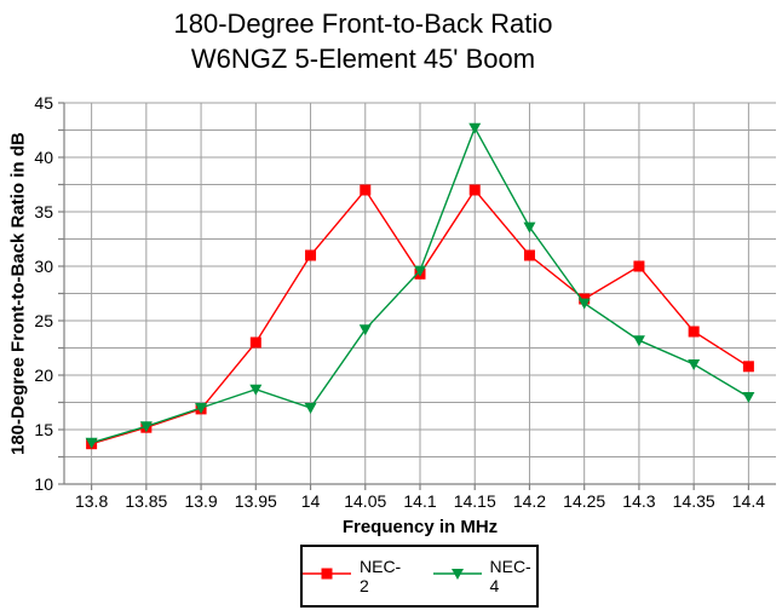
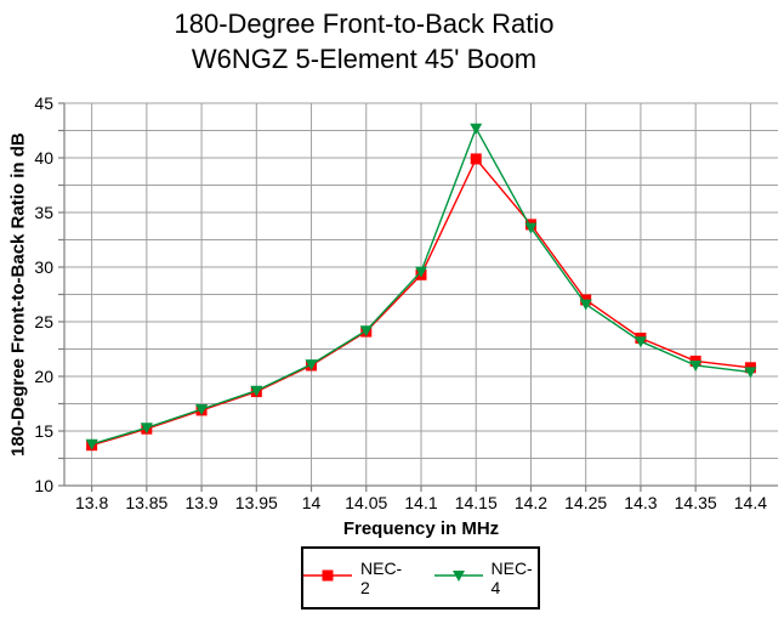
NEC-2/13.95: 23 -> 19
NEC-2/14: 31 -> 21
NEC-4/14: 17 -> 21
NEC-2/14.05: 37 -> 24
NEC-2/14.15: 37 -> 40
NEC-2/14.2: 31 -> 34
NEC-2/14.3: 30 -> 24
NEC-2/14.35: 24 -> 21
NEC-4/14.4: 18 -> 20
